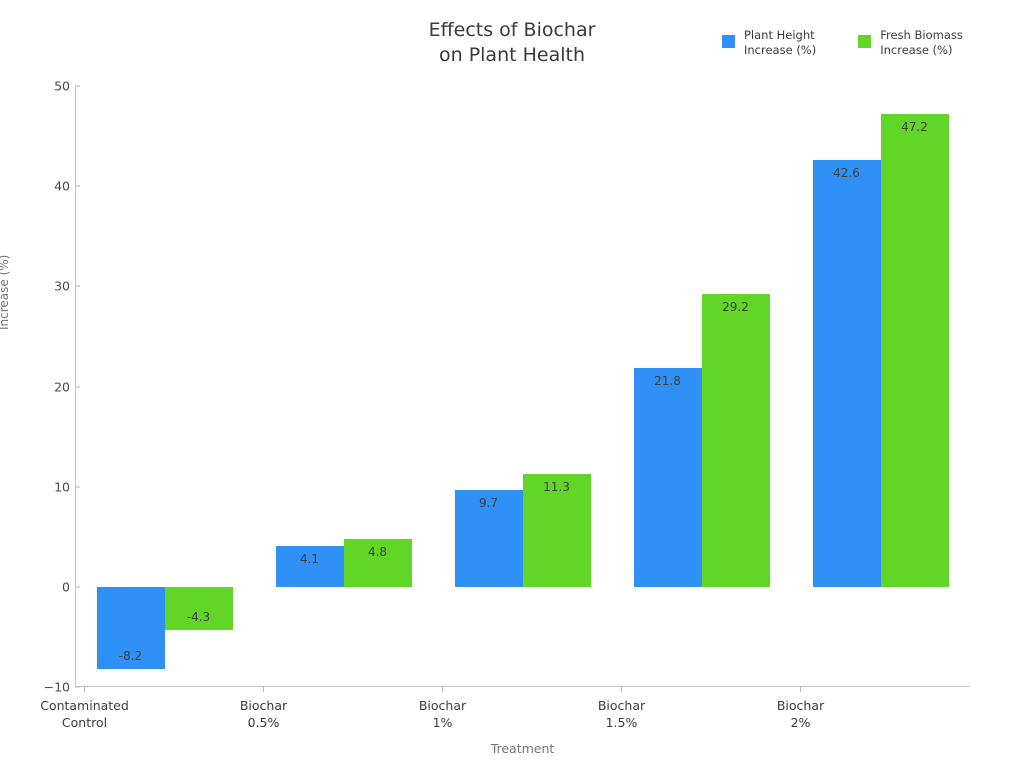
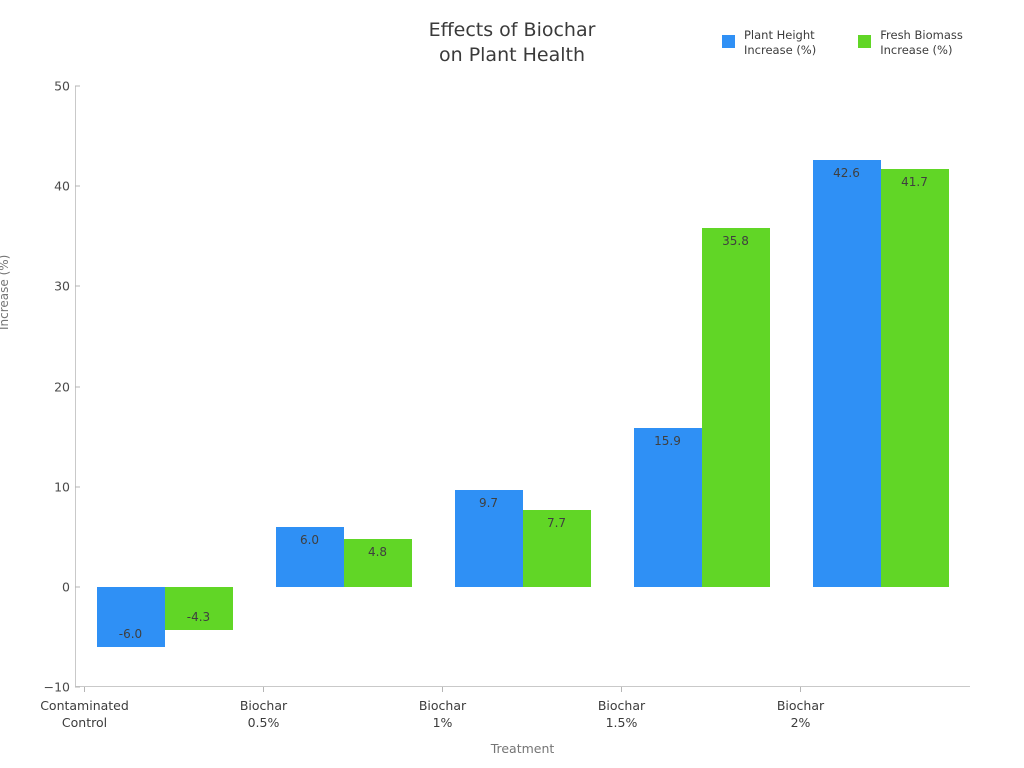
Plant Height Increase (%)/Contaminated Control: -8.2 -> -6.0
Plant Height Increase (%)/Biochar 0.5%: 4.1 -> 6.0
Fresh Biomass Increase (%)/Biochar 1%: 11.3 -> 7.7
Plant Height Increase (%)/Biochar 1.5%: 21.8 -> 15.9
Fresh Biomass Increase (%)/Biochar 1.5%: 29.2 -> 35.8
Fresh Biomass Increase (%)/Biochar 2%: 47.2 -> 41.7
